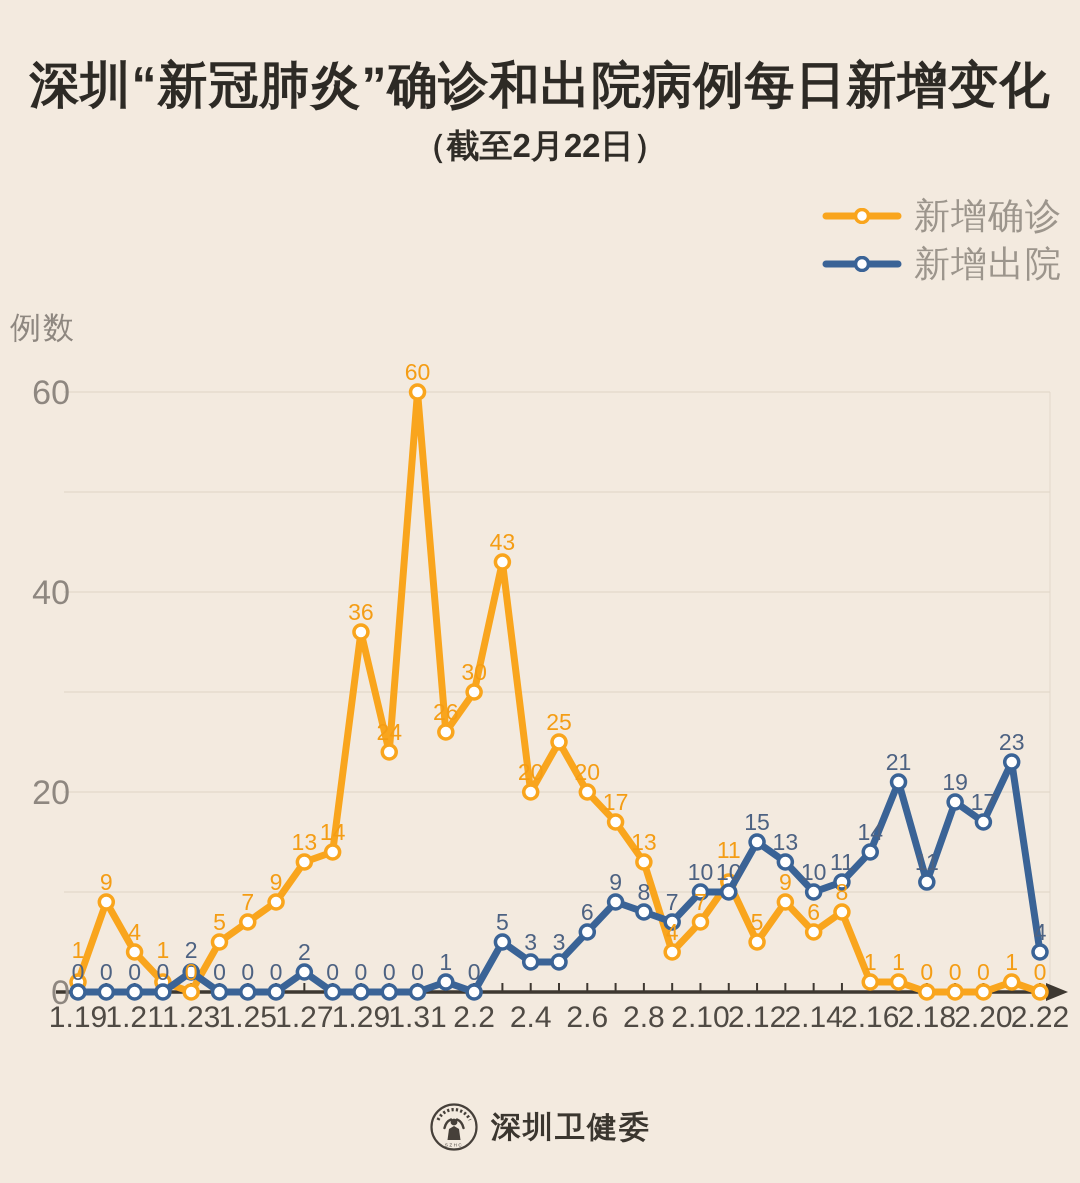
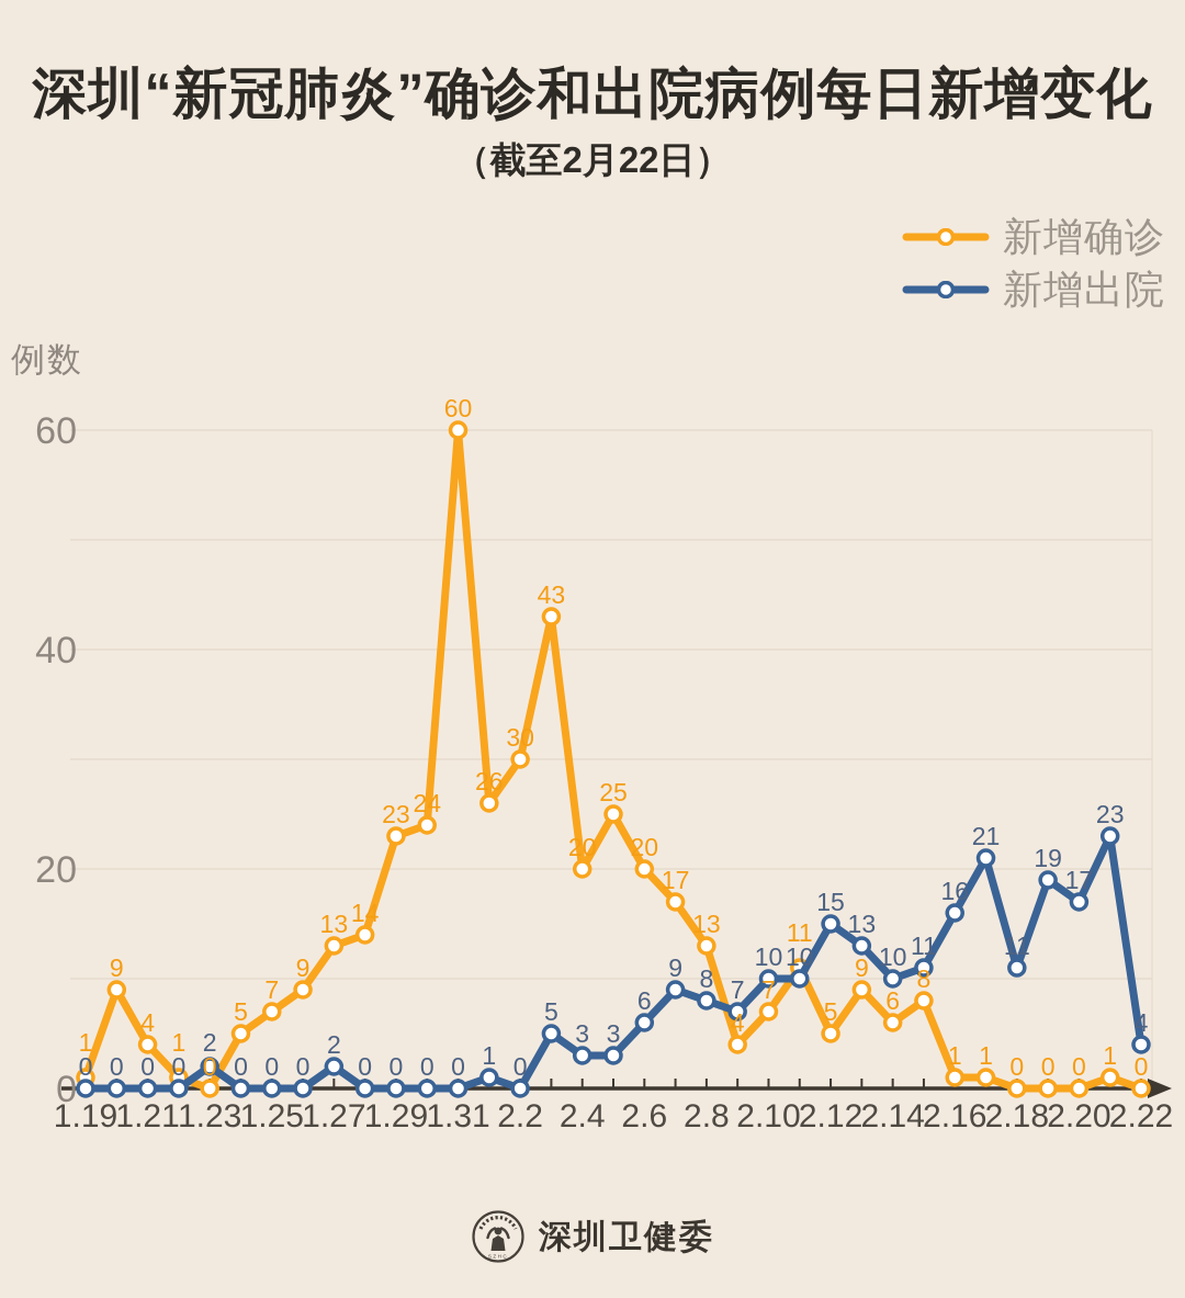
新增确诊/1.29: 36 -> 23
新增出院/2.16: 14 -> 16
